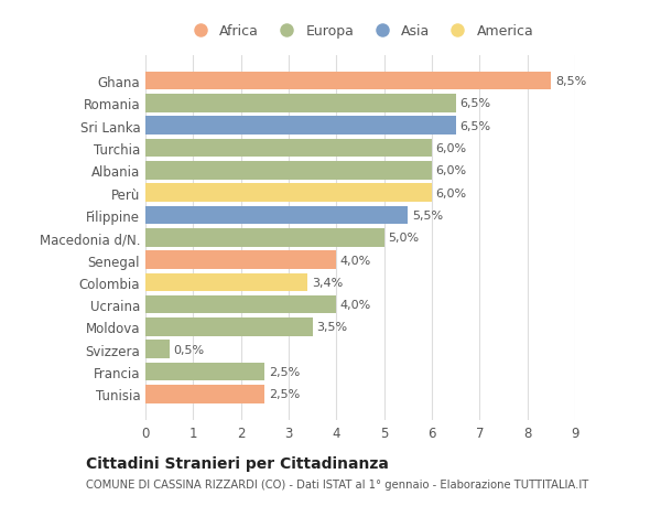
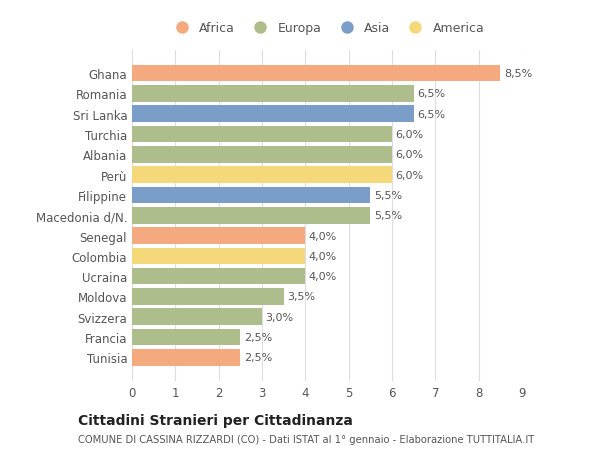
Macedonia d/N.: 5,0% -> 5,5%
Colombia: 3,4% -> 4,0%
Svizzera: 0,5% -> 3,0%
